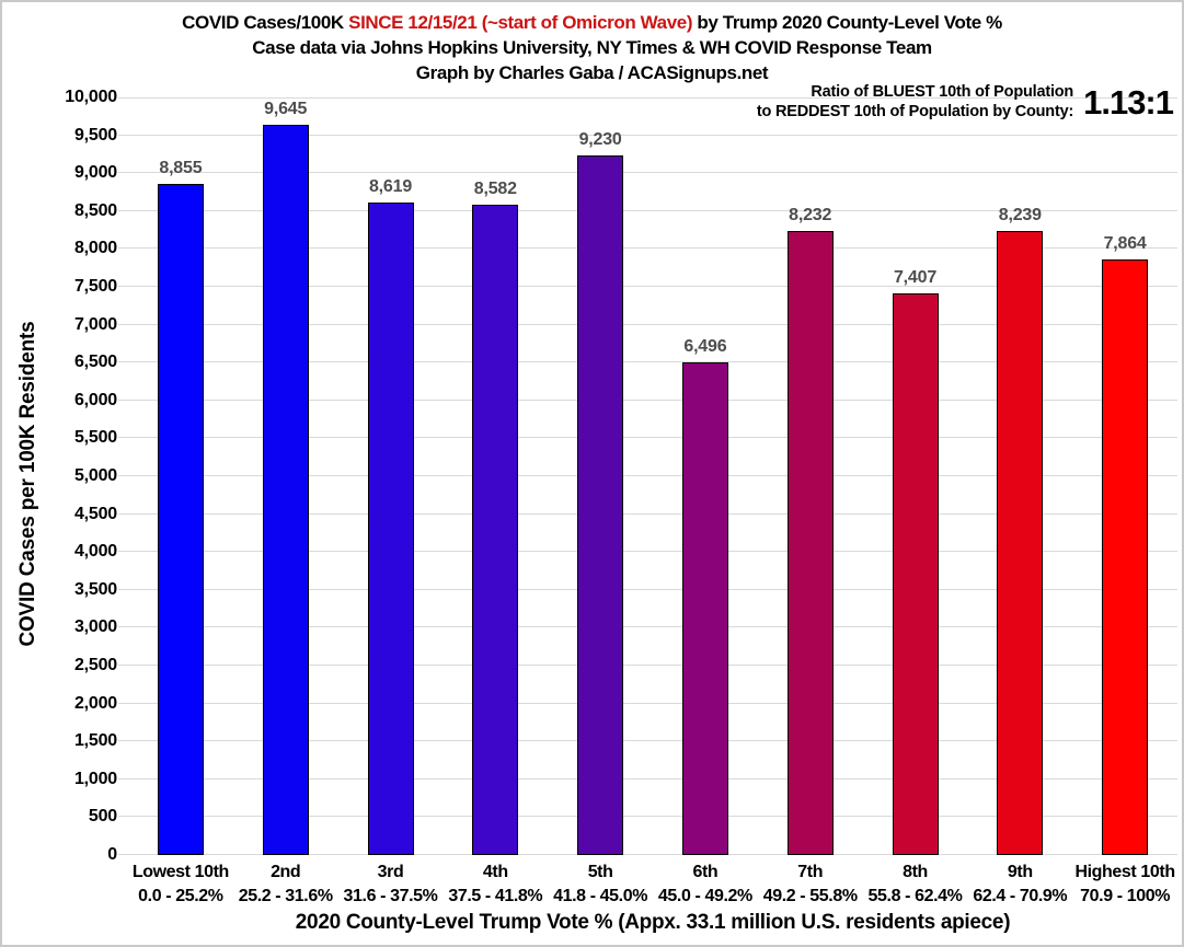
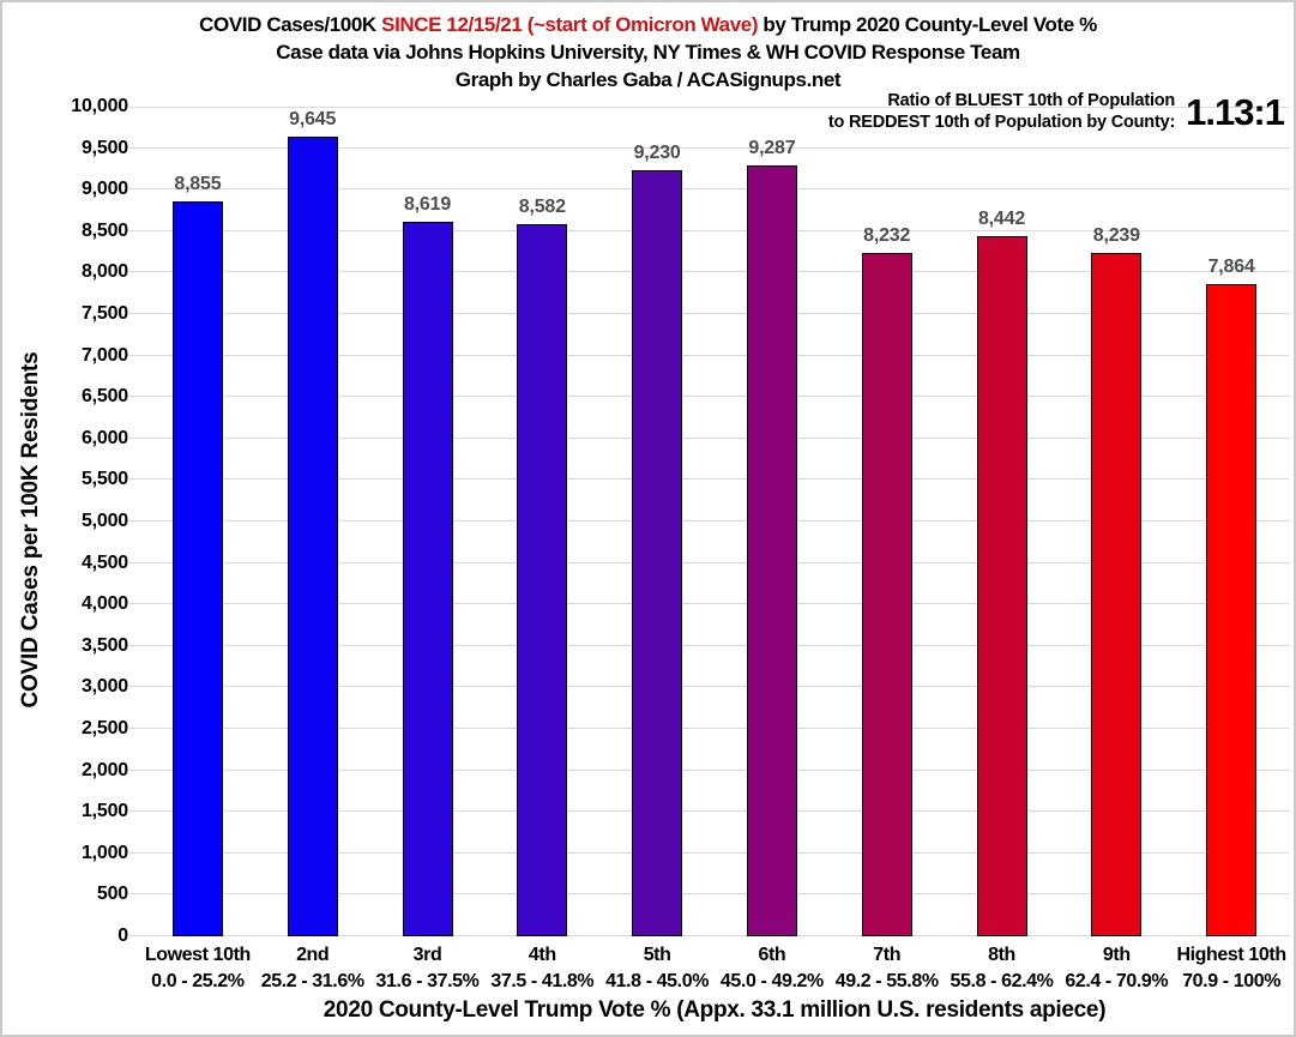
6th: 6,496 -> 9,287
8th: 7,407 -> 8,442
